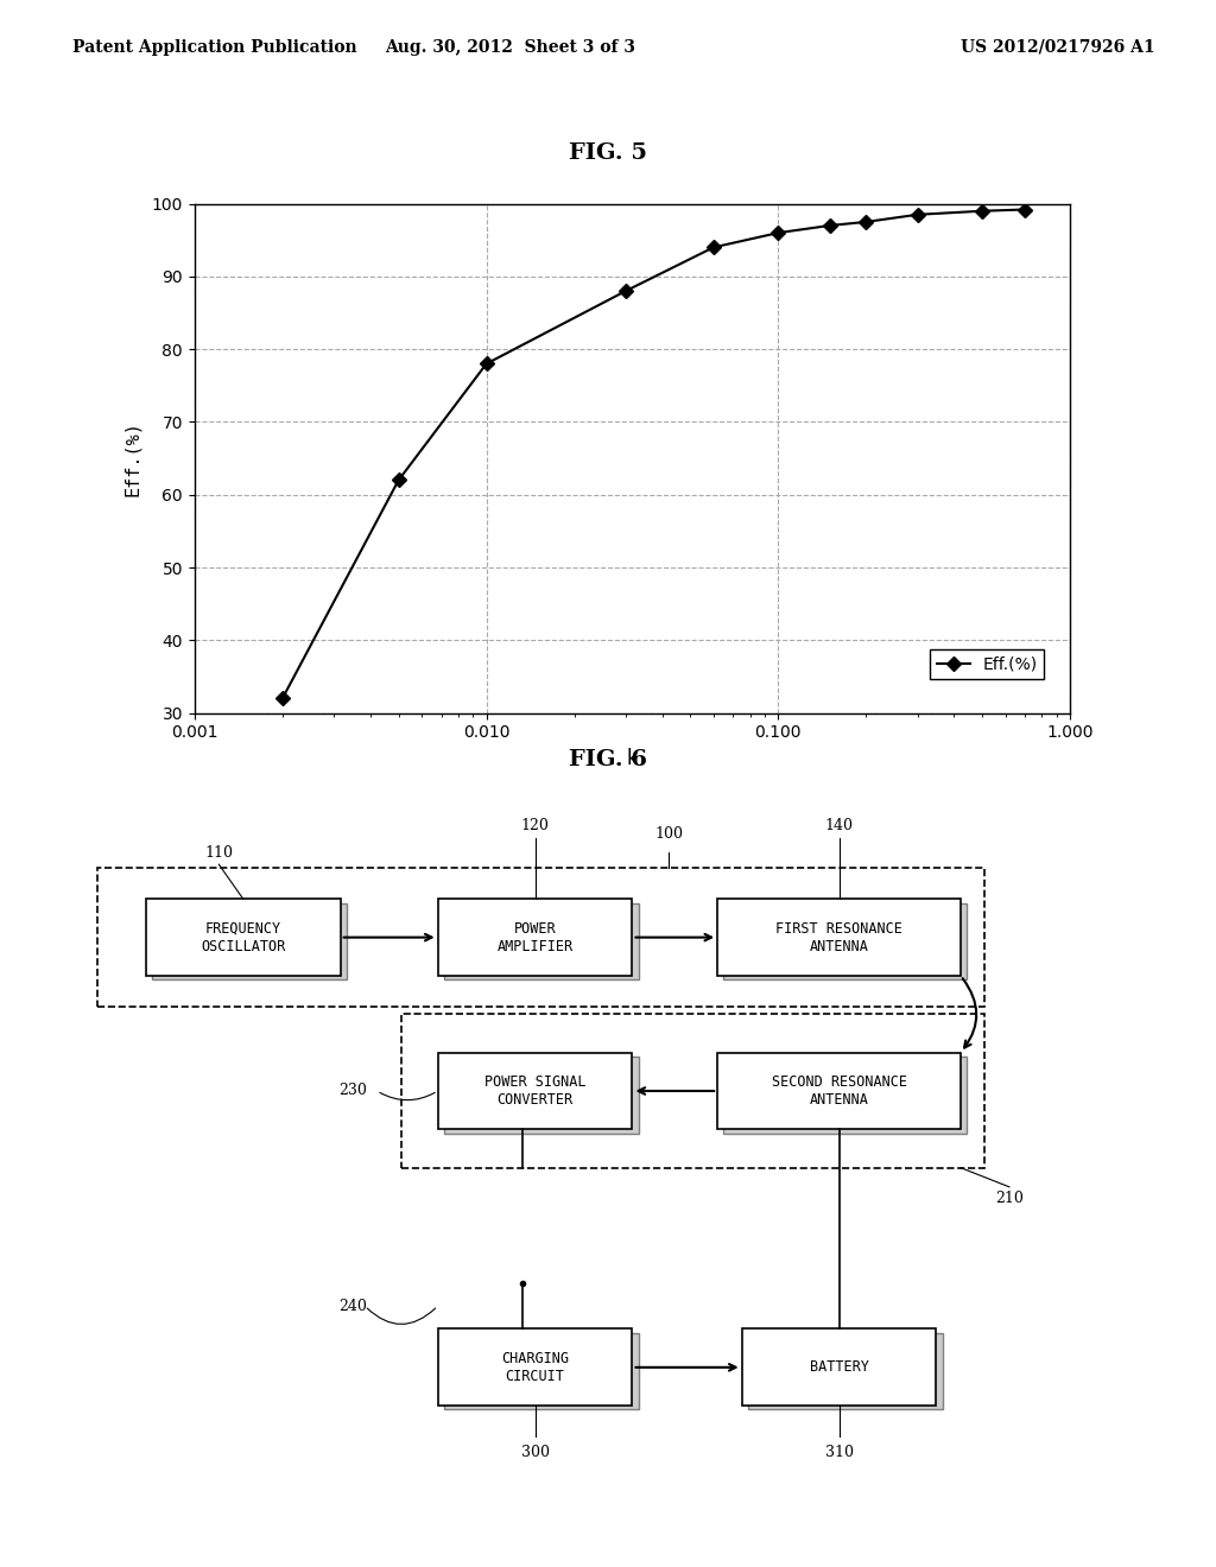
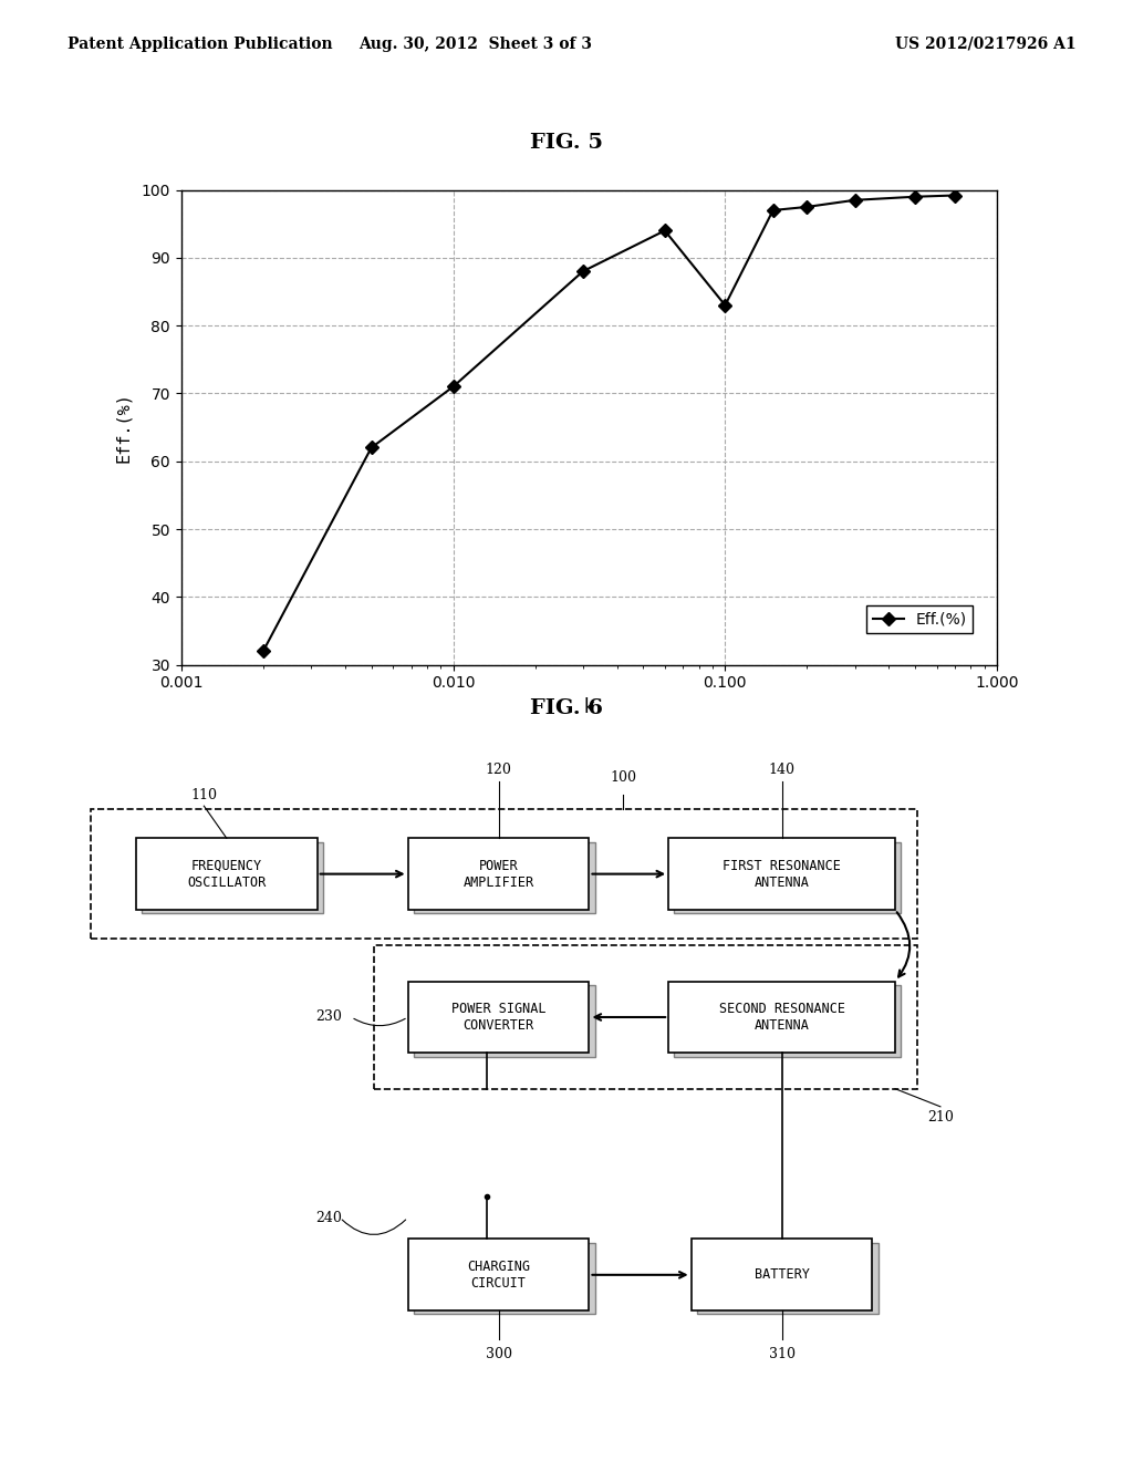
0.010: 78.0 -> 71.0
0.100: 96.0 -> 83.0
